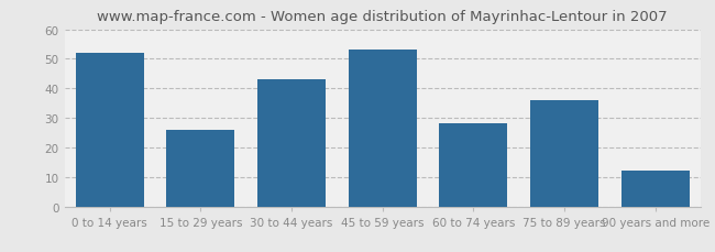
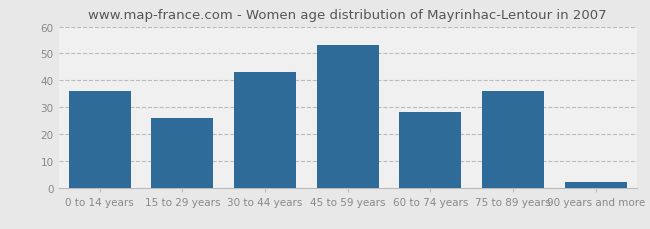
0 to 14 years: 52 -> 36
90 years and more: 12 -> 2
